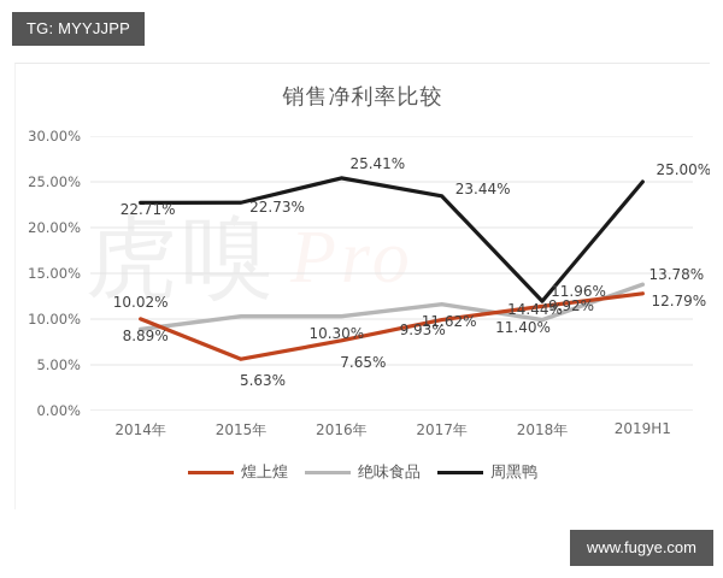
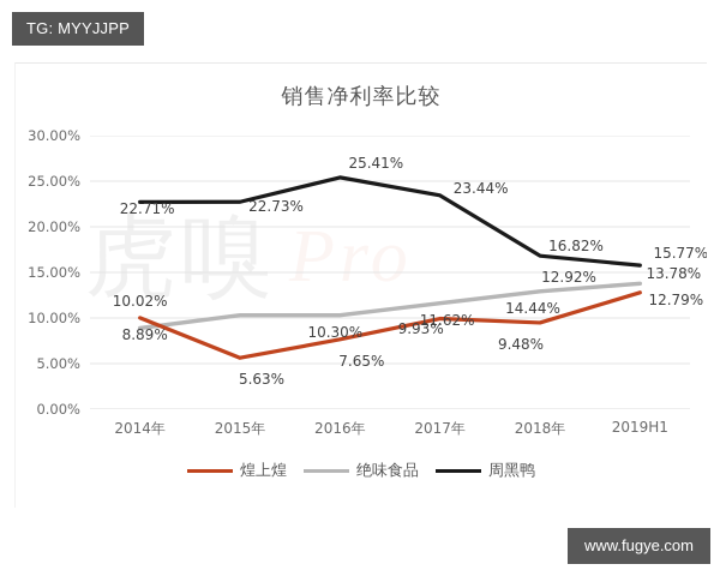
煌上煌/2018年: 11.40% -> 9.48%
绝味食品/2018年: 9.92% -> 12.92%
周黑鸭/2018年: 11.96% -> 16.82%
周黑鸭/2019H1: 25.00% -> 15.77%
